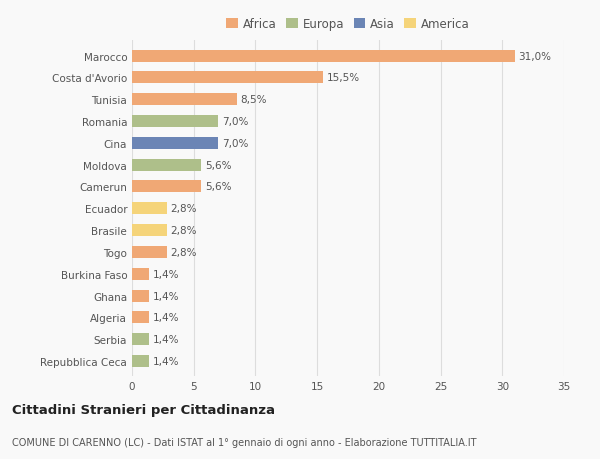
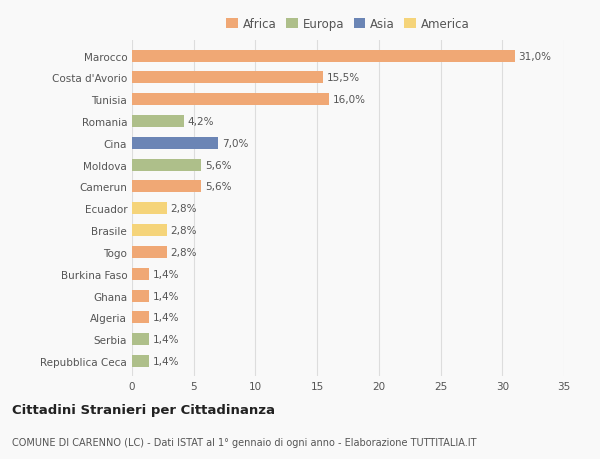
Tunisia: 8,5% -> 16,0%
Romania: 7,0% -> 4,2%
